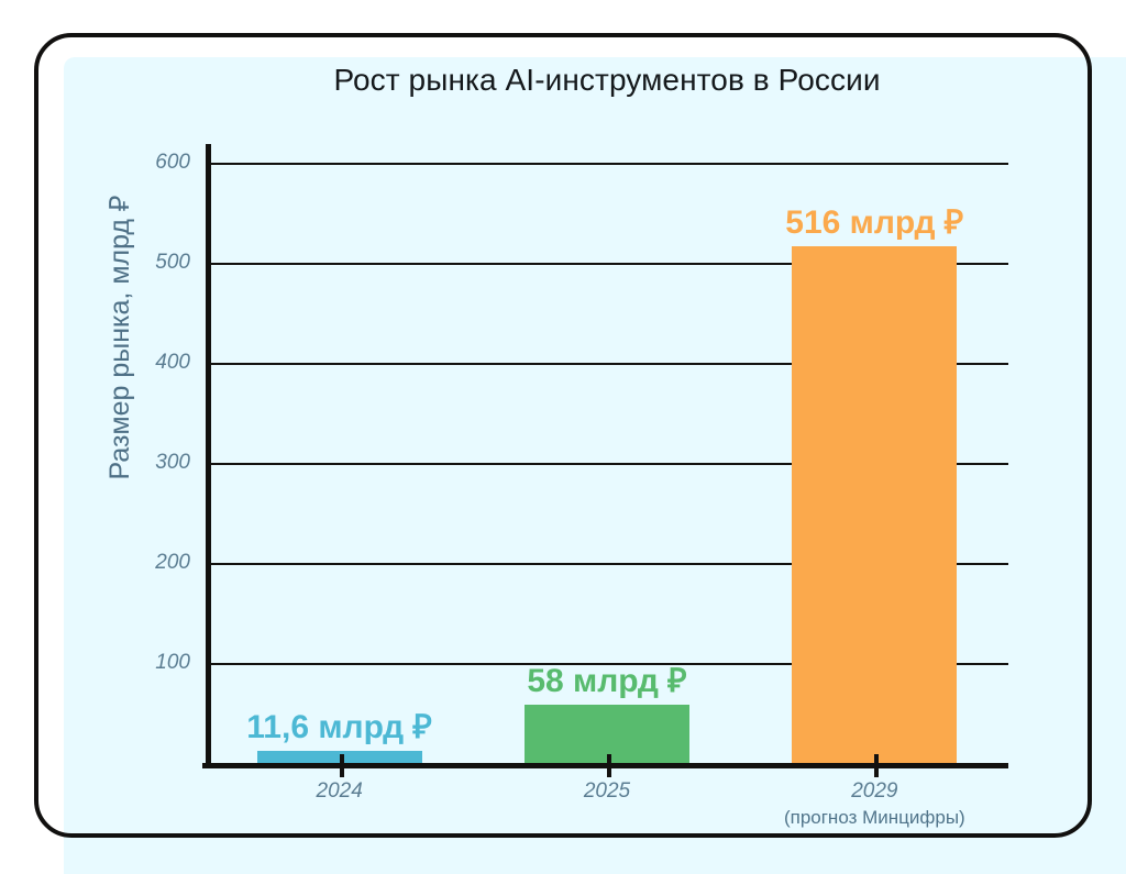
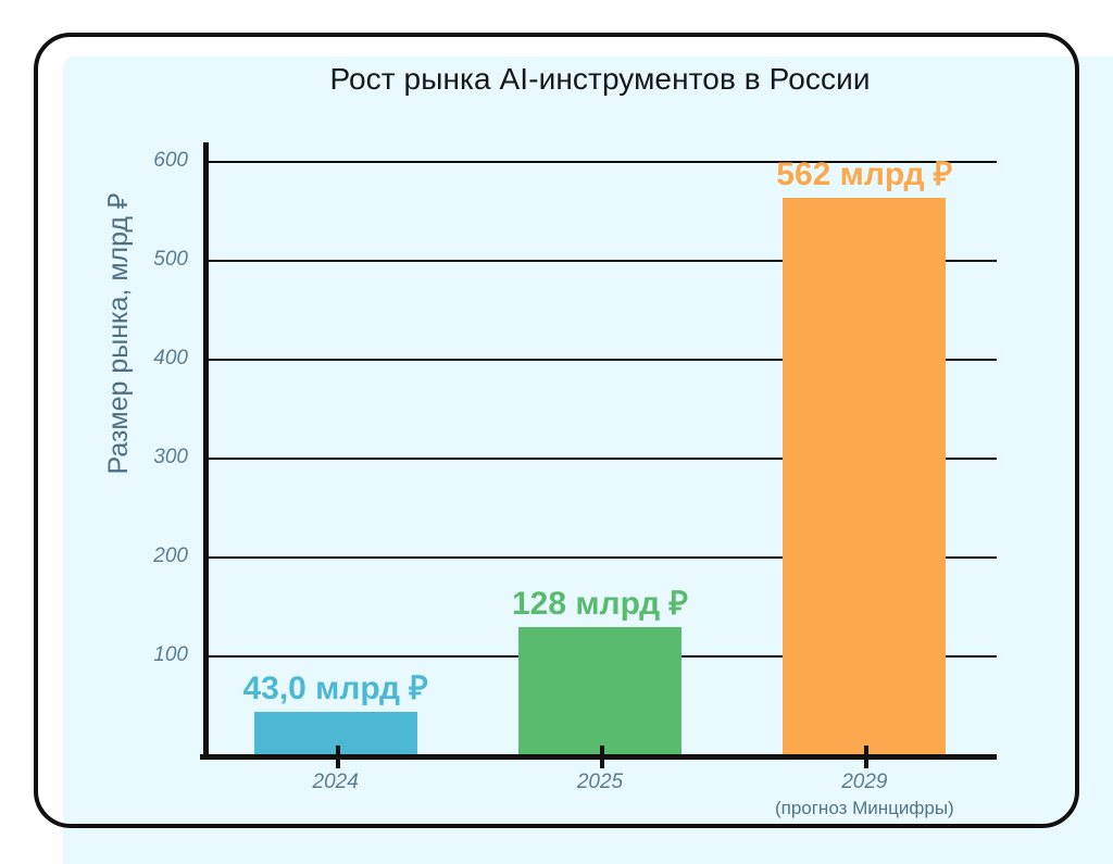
2024: 11,6 -> 43,0
2025: 58 -> 128
2029: 516 -> 562
